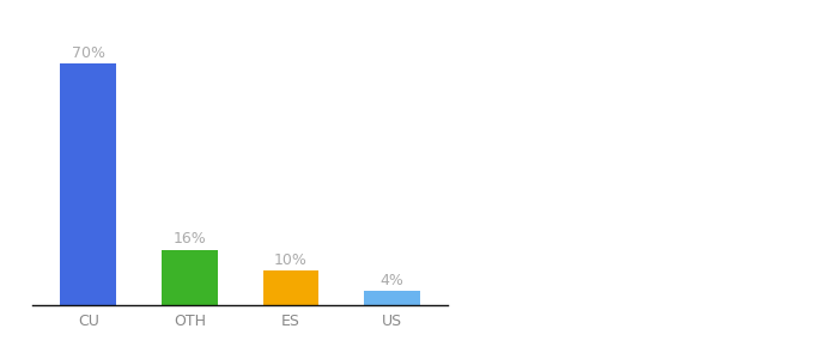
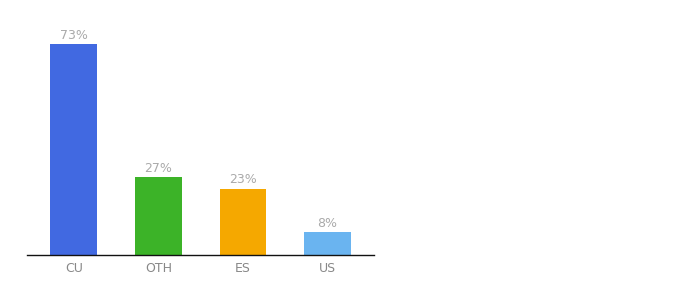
CU: 70% -> 73%
OTH: 16% -> 27%
ES: 10% -> 23%
US: 4% -> 8%
